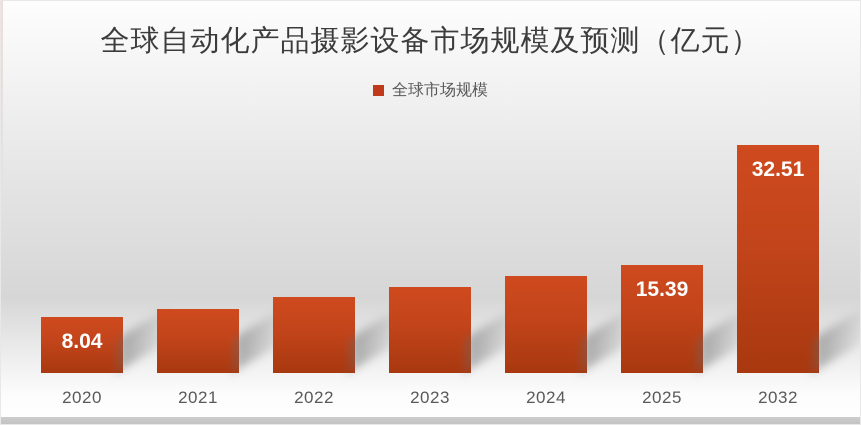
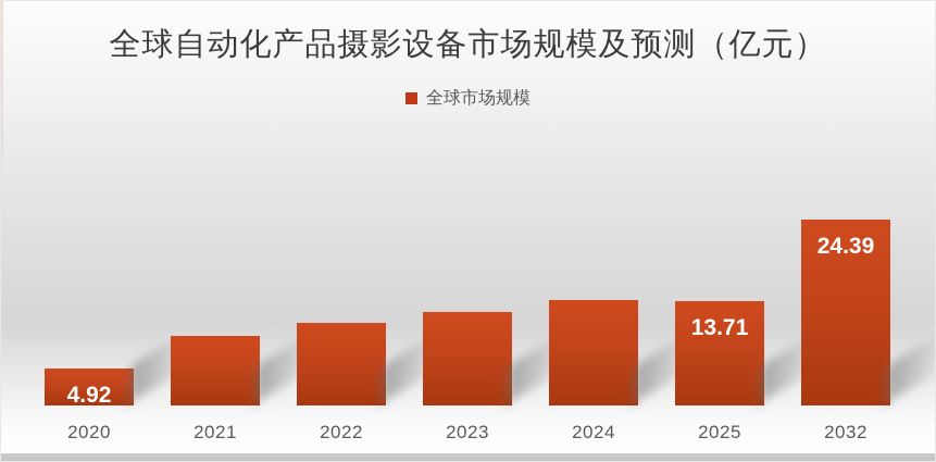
2020: 8.04 -> 4.92
2025: 15.39 -> 13.71
2032: 32.51 -> 24.39
